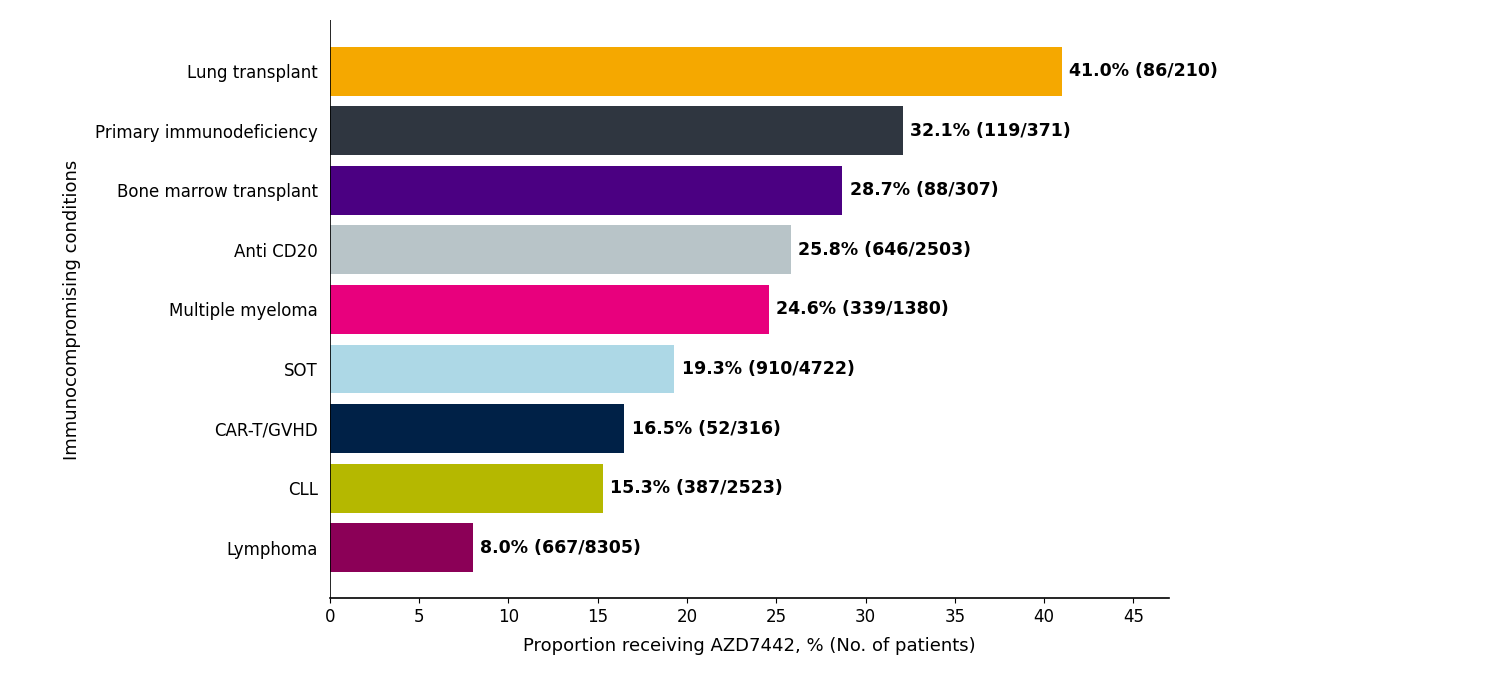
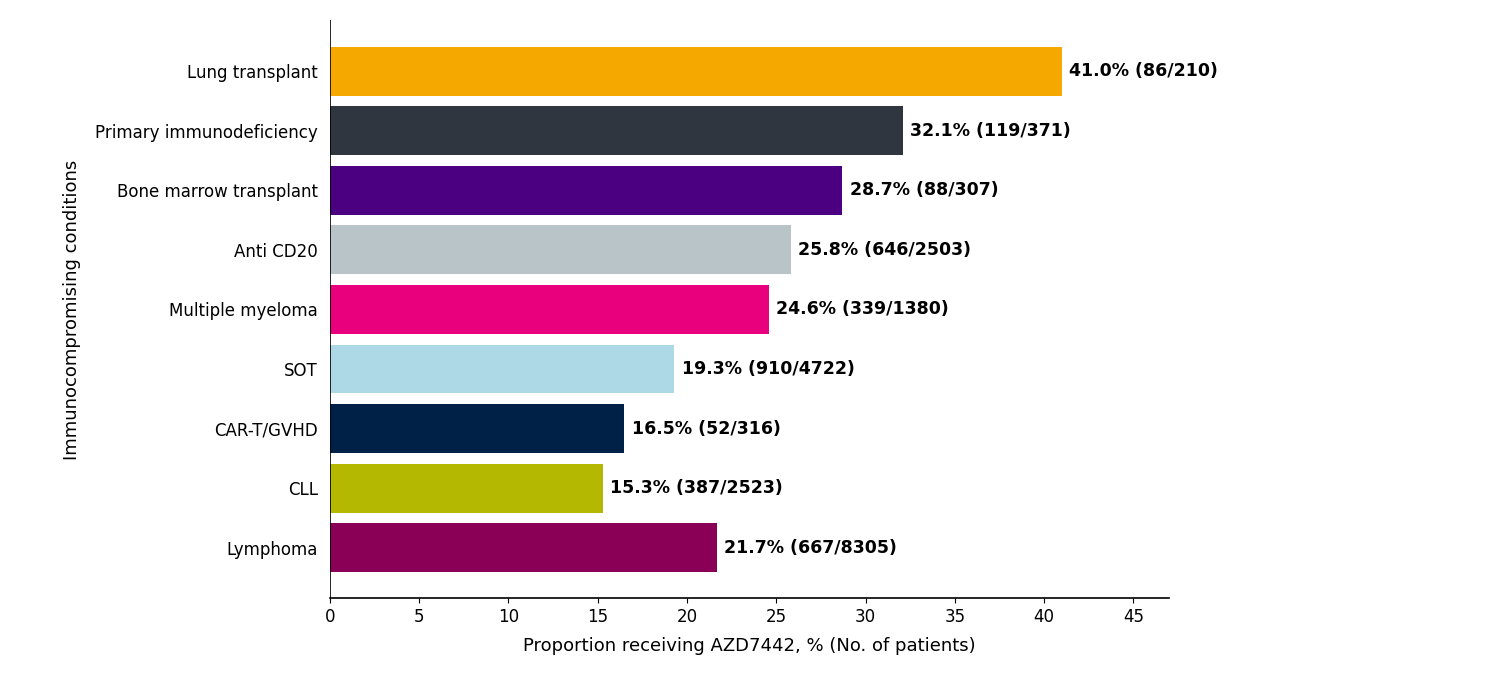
Lymphoma: 8.0% -> 21.7%
